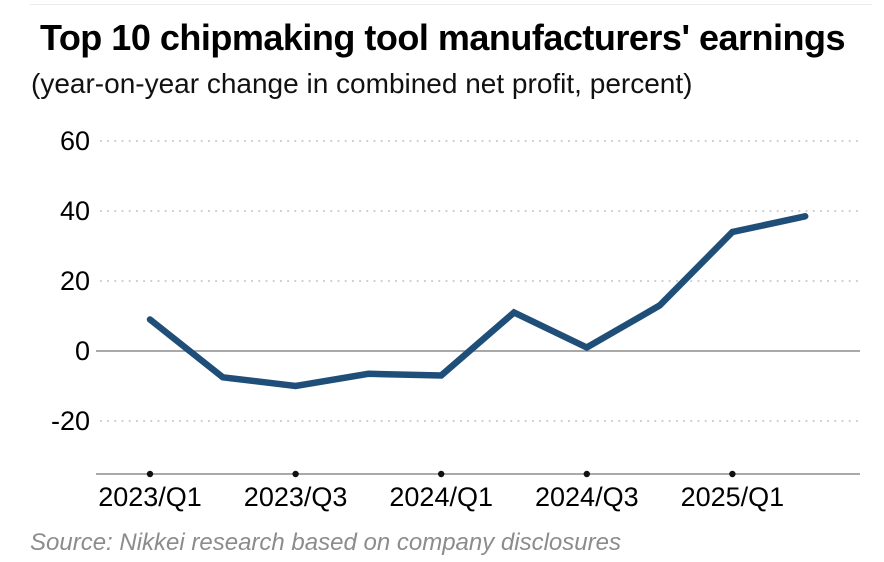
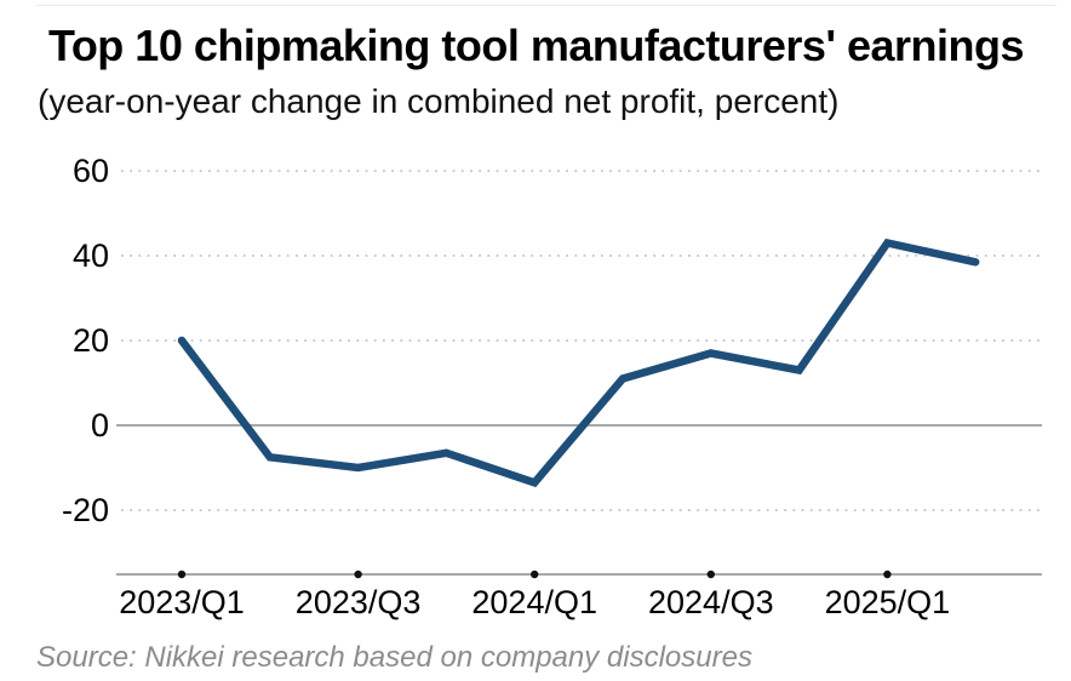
2023/Q1: 9 -> 20
2024/Q1: -7 -> -14
2024/Q3: 1 -> 17
2025/Q1: 34 -> 43
